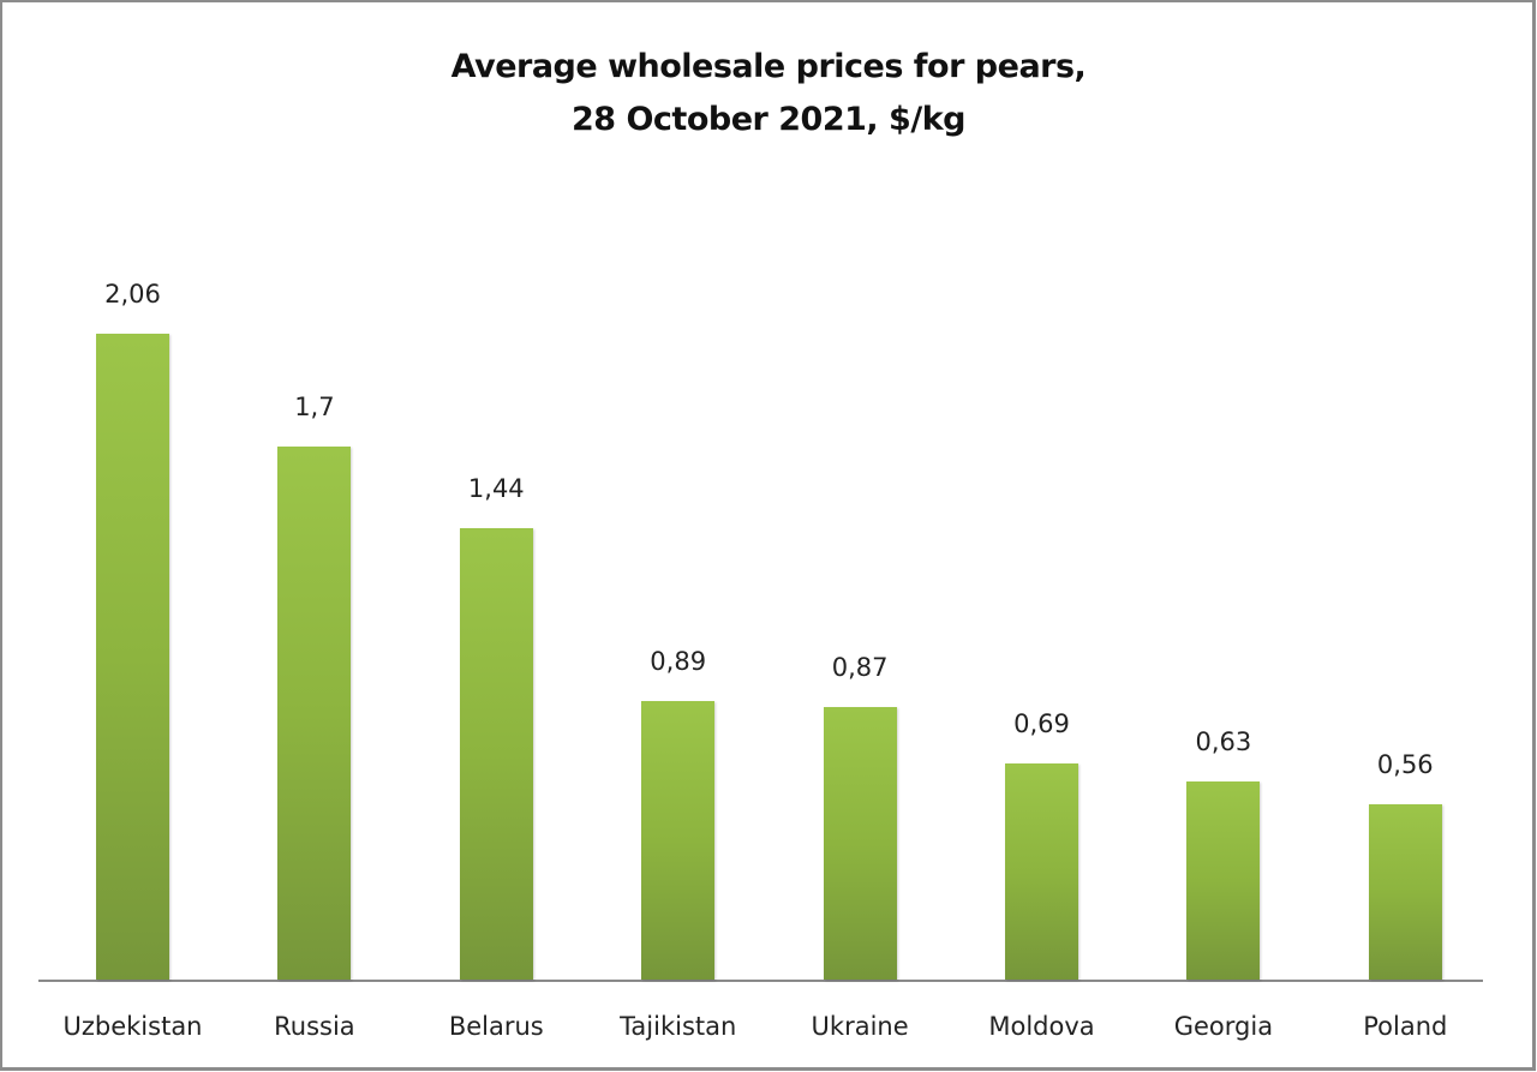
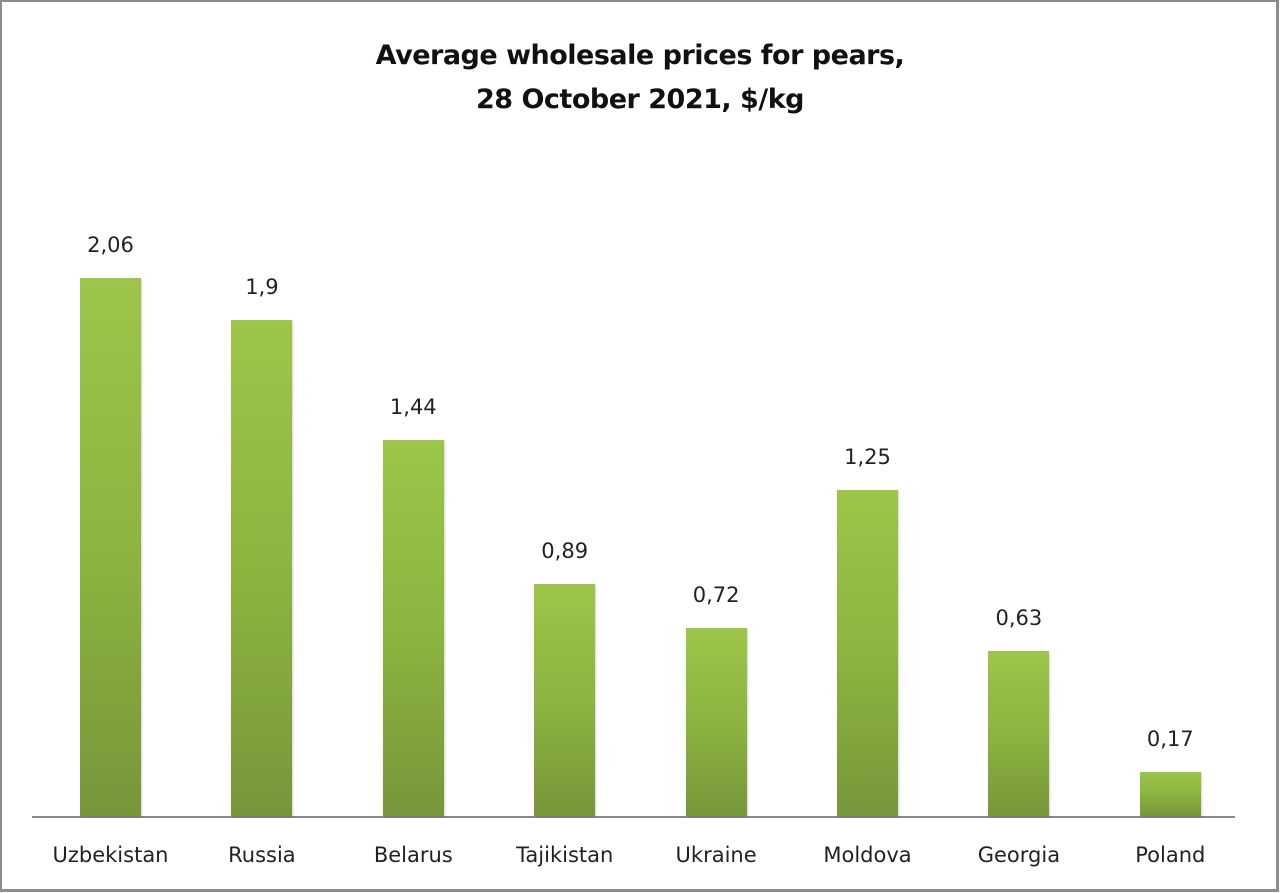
Russia: 1,7 -> 1,9
Ukraine: 0,87 -> 0,72
Moldova: 0,69 -> 1,25
Poland: 0,56 -> 0,17
